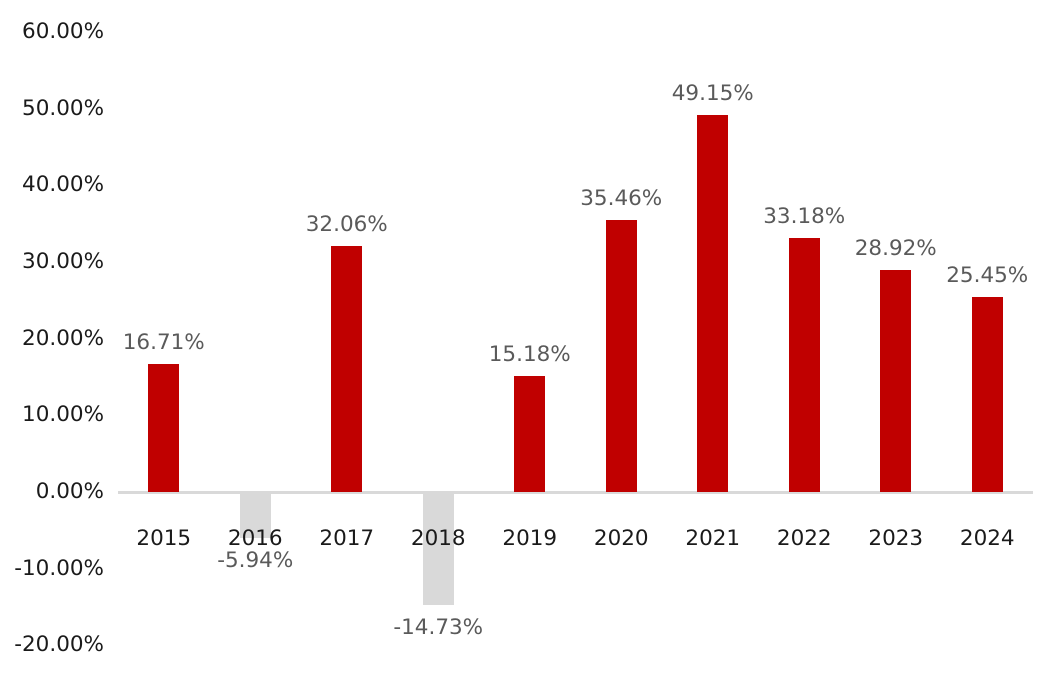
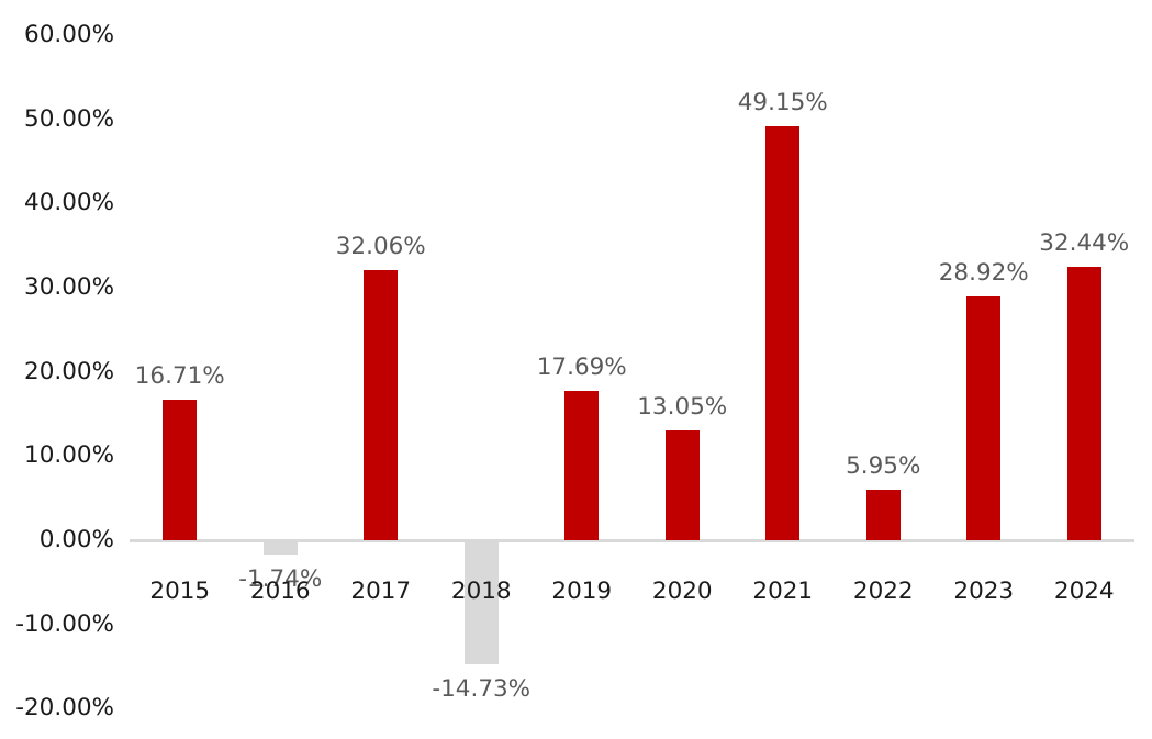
2016: -5.94% -> -1.74%
2019: 15.18% -> 17.69%
2020: 35.46% -> 13.05%
2022: 33.18% -> 5.95%
2024: 25.45% -> 32.44%
